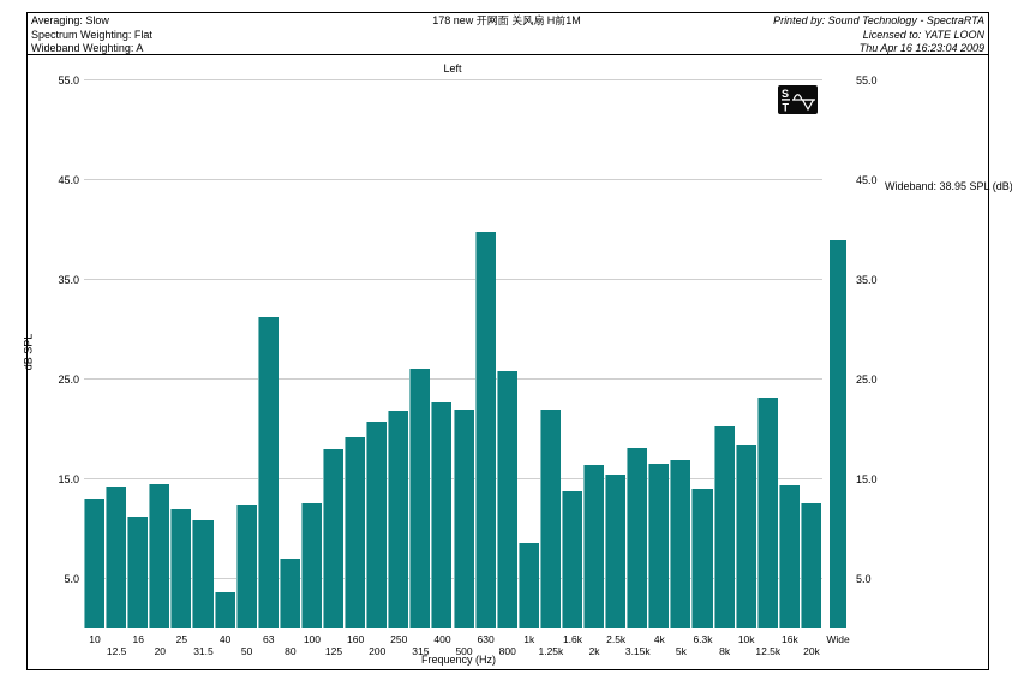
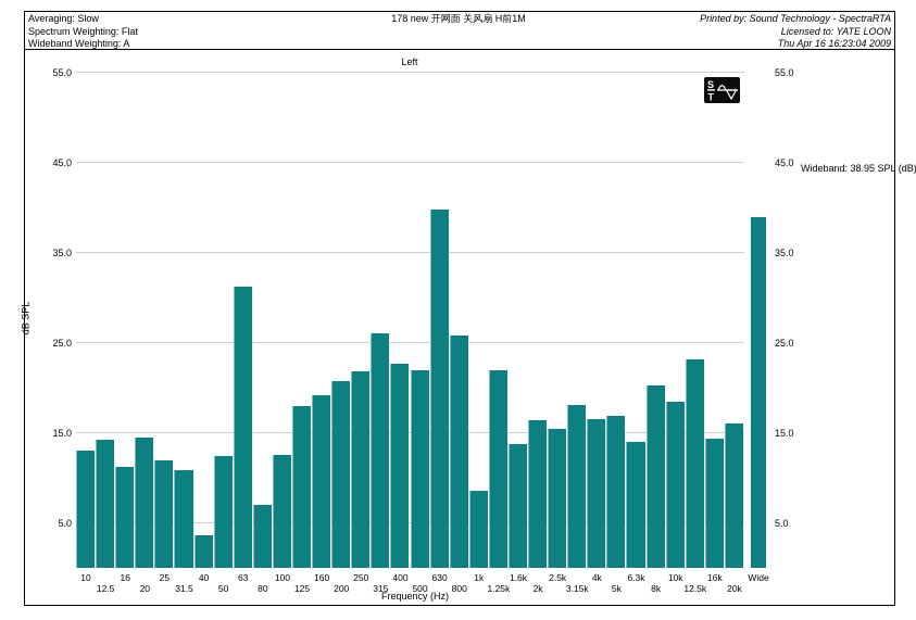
20k: 13 -> 16
